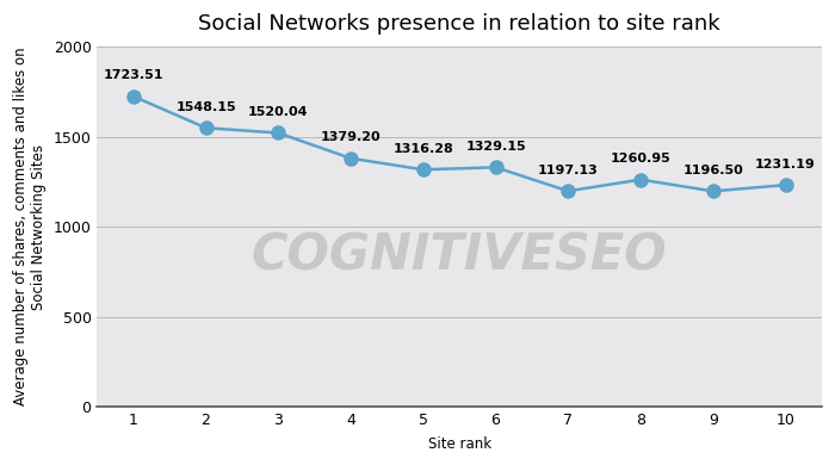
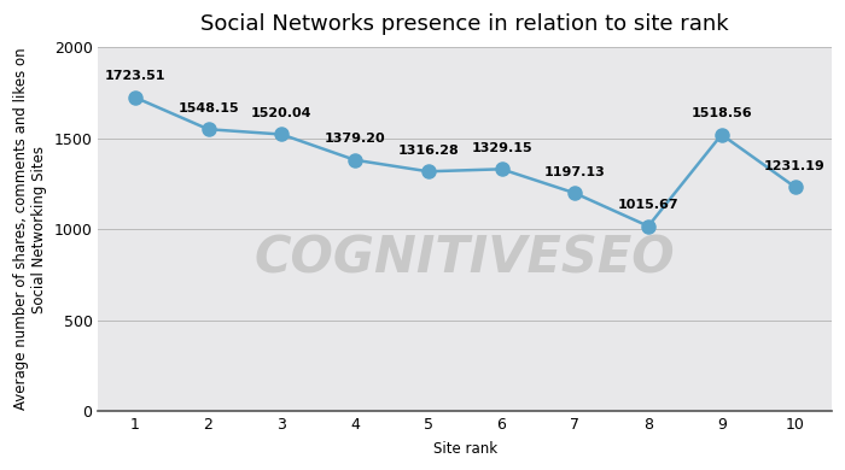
8: 1260.95 -> 1015.67
9: 1196.50 -> 1518.56
